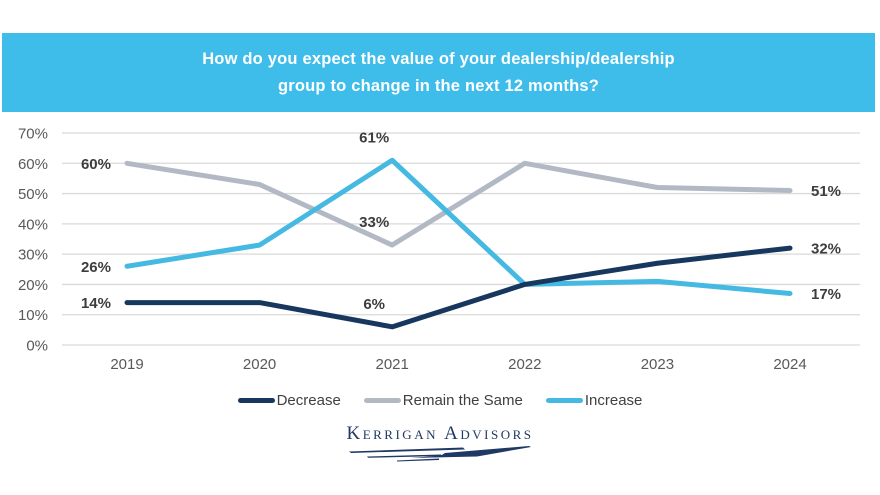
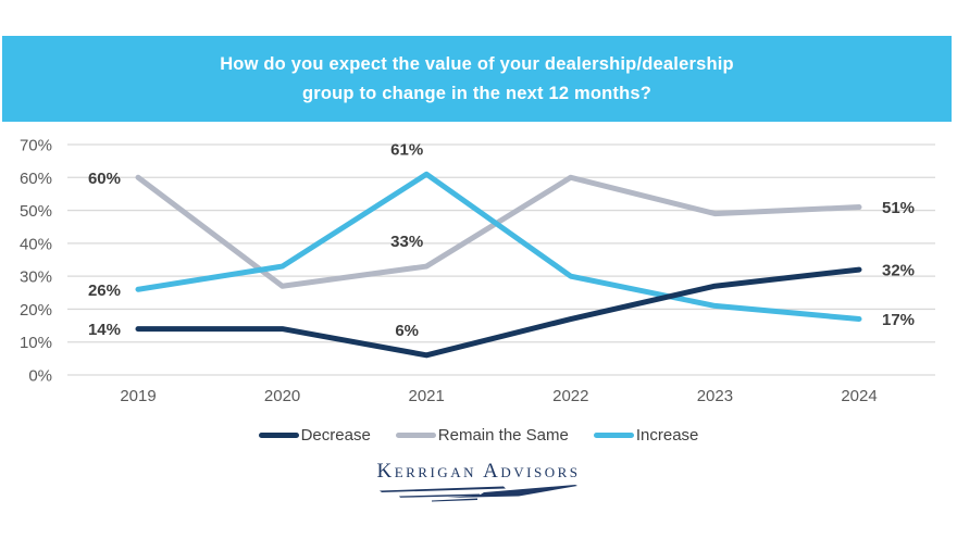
Remain the Same/2020: 53% -> 27%
Decrease/2022: 20% -> 17%
Increase/2022: 20% -> 30%
Remain the Same/2023: 52% -> 49%
